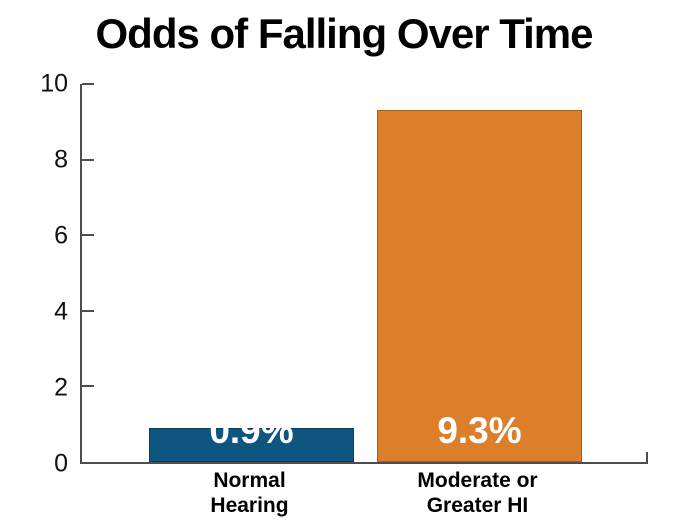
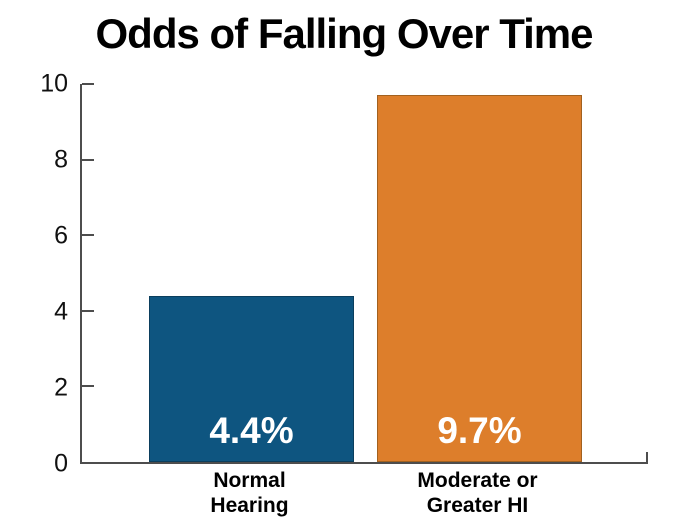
Normal Hearing: 0.9% -> 4.4%
Moderate or Greater HI: 9.3% -> 9.7%
